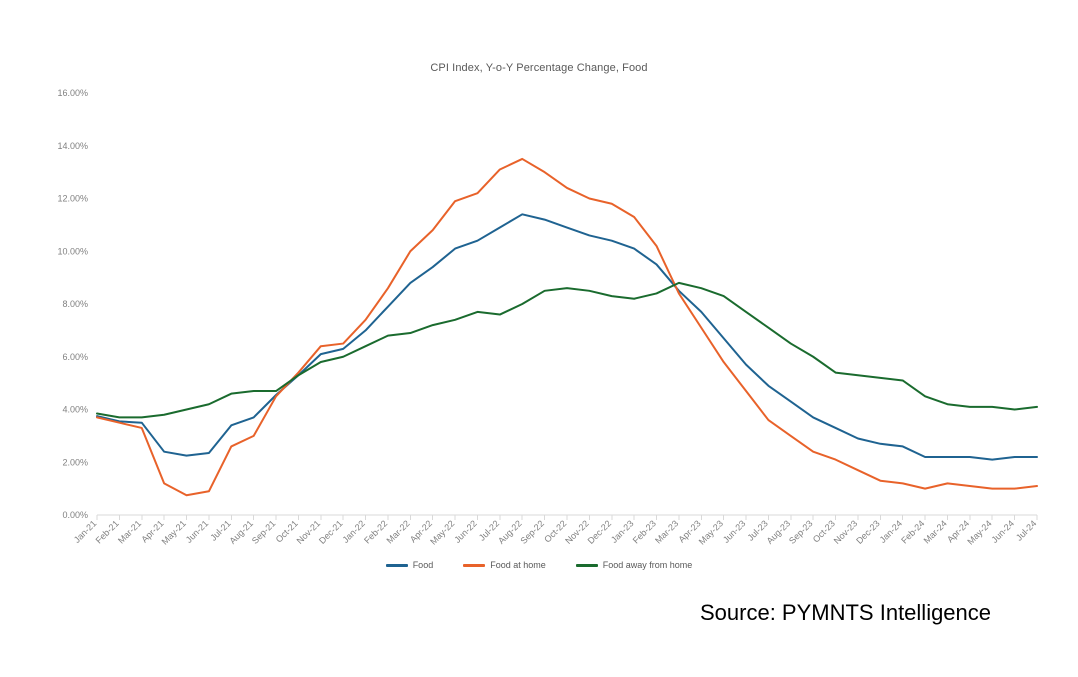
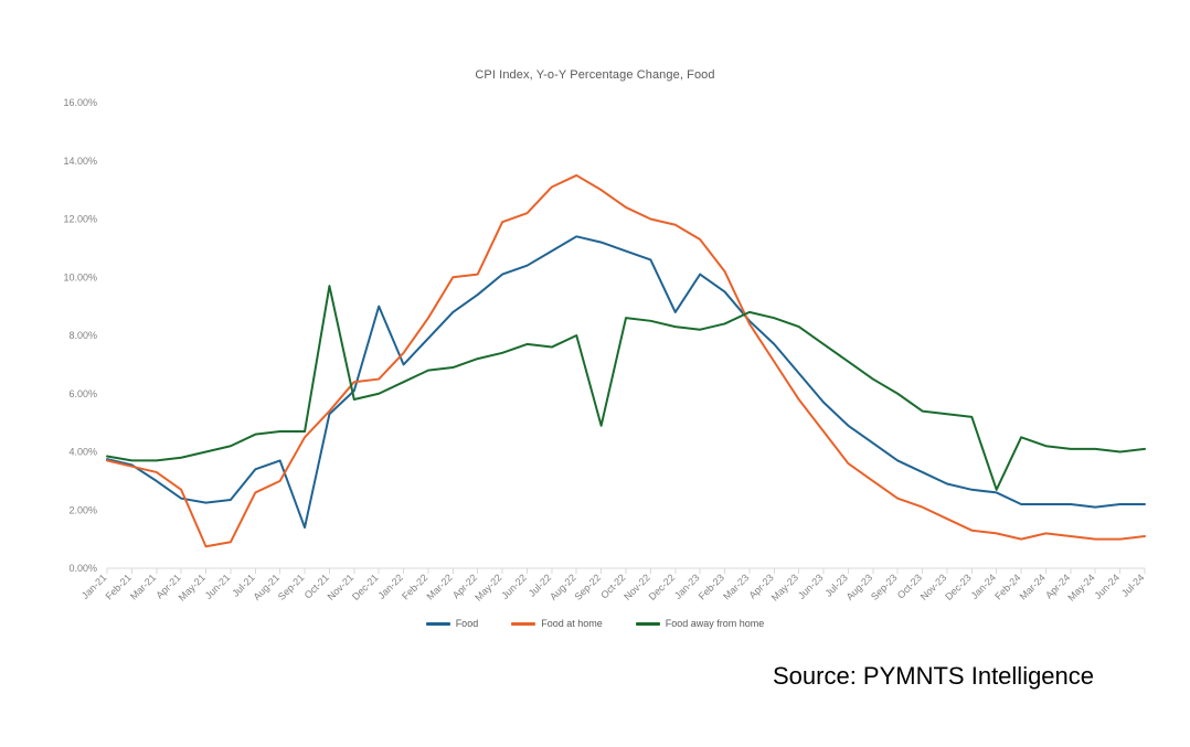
Food/Mar-21: 3.5% -> 3.0%
Food at home/Apr-21: 1.2% -> 2.7%
Food/Sep-21: 4.5% -> 1.4%
Food away from home/Oct-21: 5.3% -> 9.7%
Food/Dec-21: 6.3% -> 9.0%
Food at home/Apr-22: 10.8% -> 10.1%
Food away from home/Sep-22: 8.5% -> 4.9%
Food/Dec-22: 10.4% -> 8.8%
Food away from home/Jan-24: 5.1% -> 2.7%
